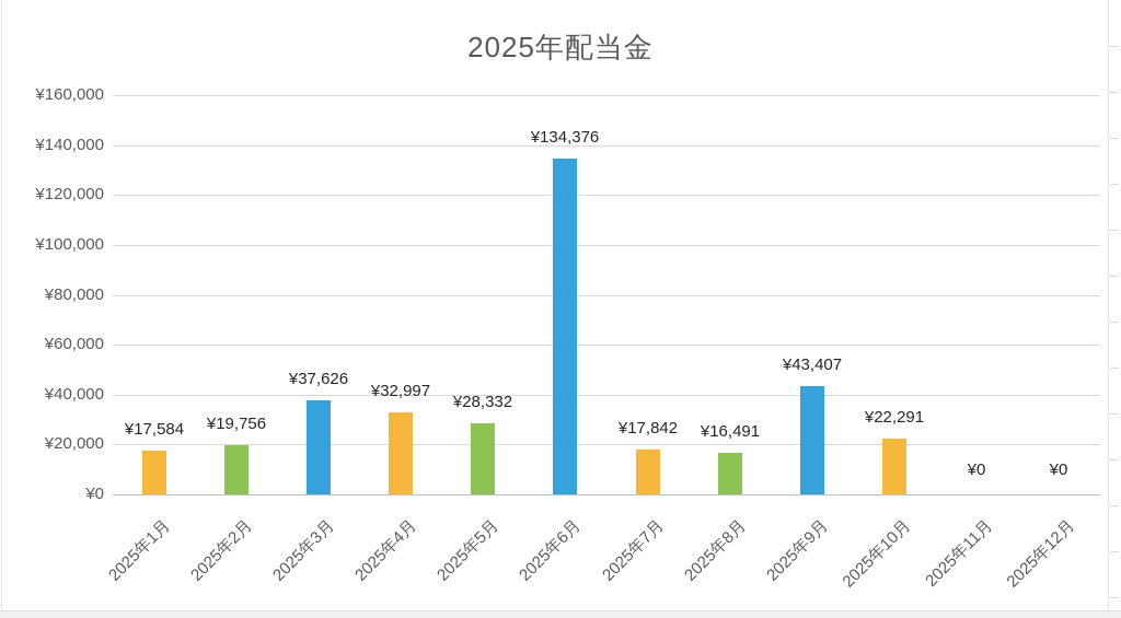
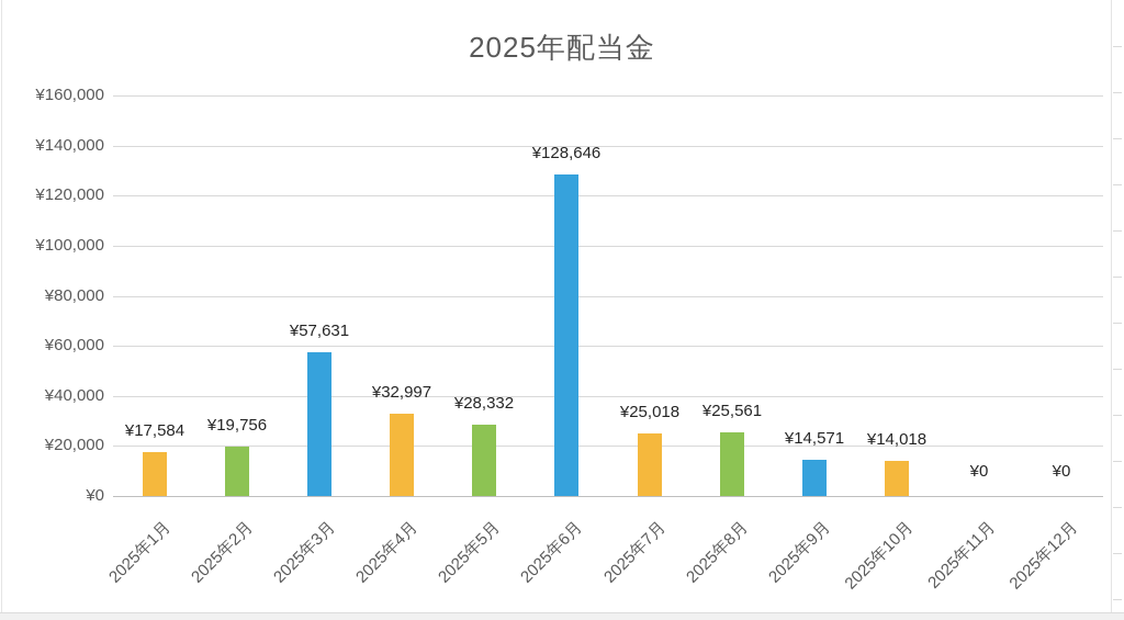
2025年3月: ¥37,626 -> ¥57,631
2025年6月: ¥134,376 -> ¥128,646
2025年7月: ¥17,842 -> ¥25,018
2025年8月: ¥16,491 -> ¥25,561
2025年9月: ¥43,407 -> ¥14,571
2025年10月: ¥22,291 -> ¥14,018
